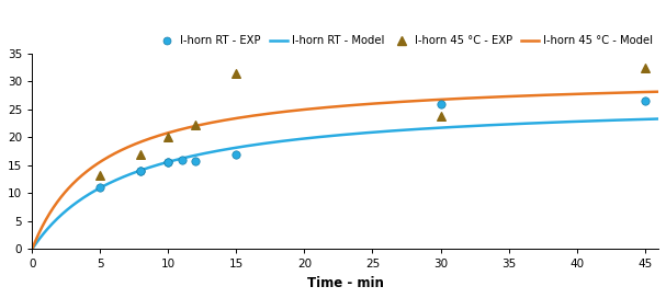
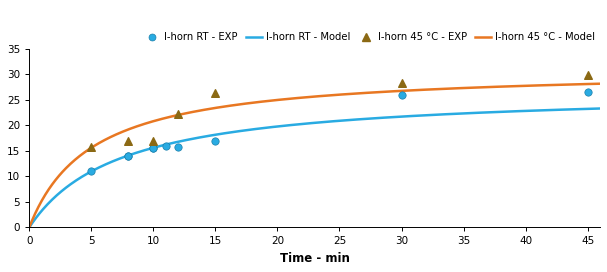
I-horn 45 °C - EXP/5: 13.2 -> 15.8
I-horn 45 °C - EXP/10: 20.0 -> 17.0
I-horn 45 °C - EXP/15: 31.4 -> 26.3
I-horn 45 °C - EXP/30: 23.8 -> 28.3
I-horn 45 °C - EXP/45: 32.4 -> 29.8
